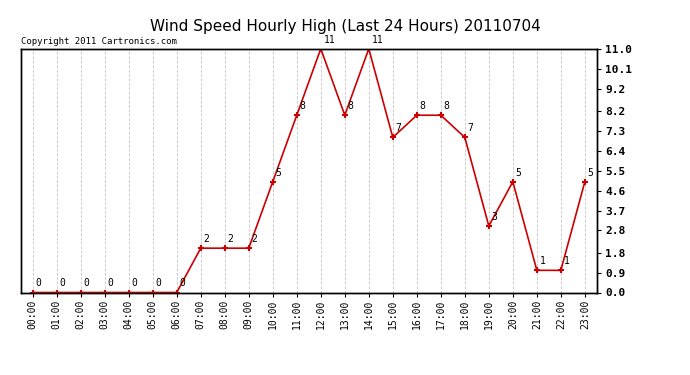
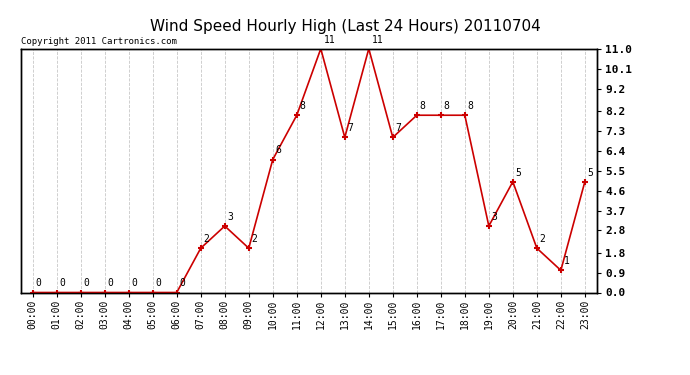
08:00: 2 -> 3
10:00: 5 -> 6
13:00: 8 -> 7
18:00: 7 -> 8
21:00: 1 -> 2
